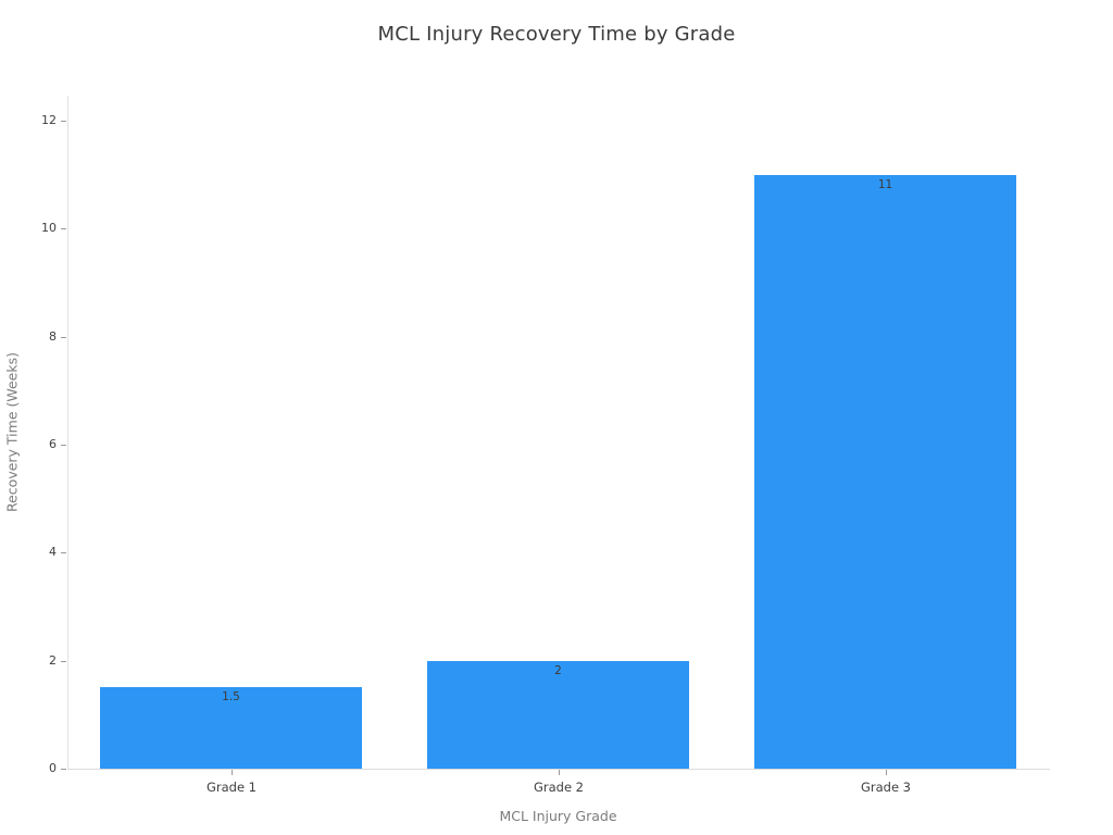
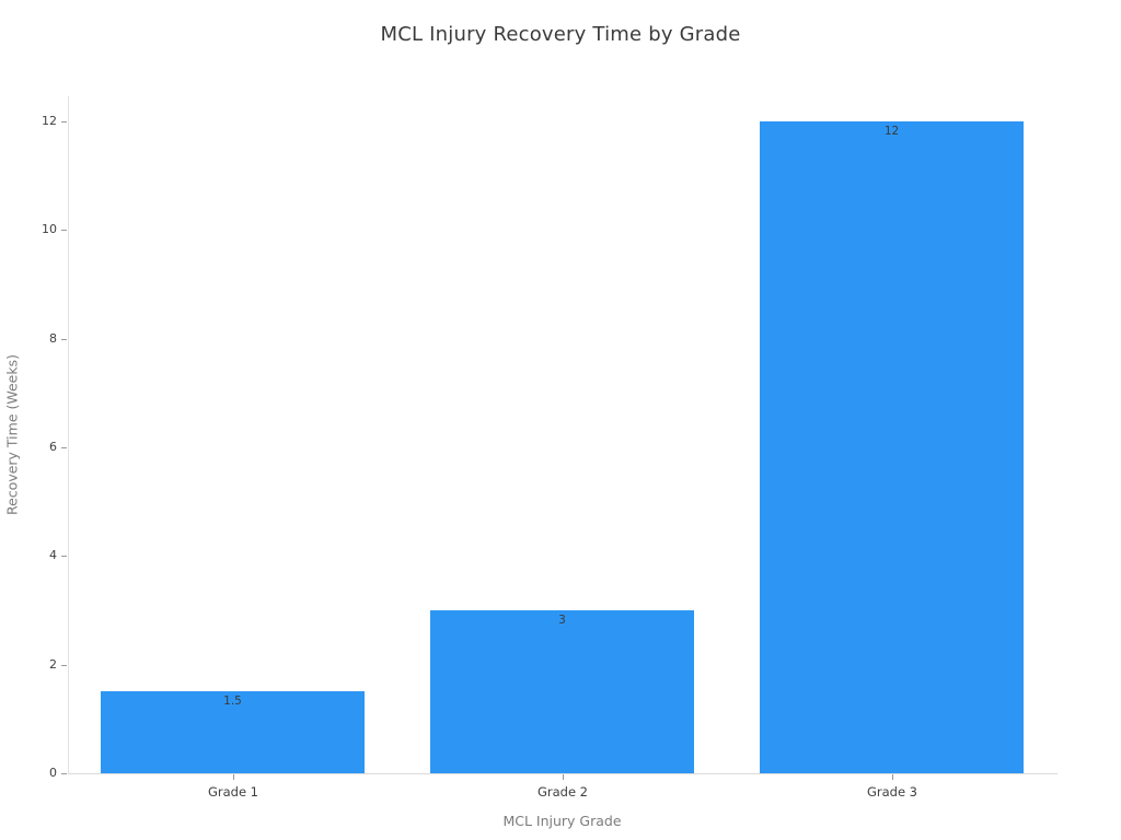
Grade 2: 2 -> 3
Grade 3: 11 -> 12
